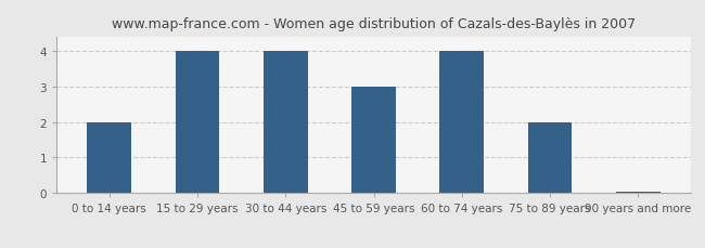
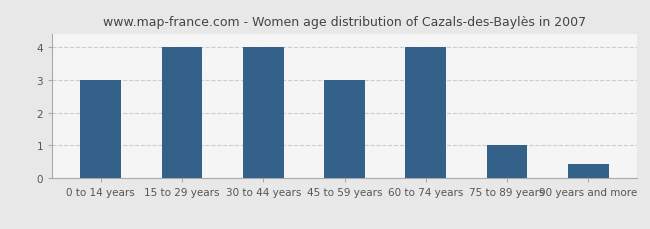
0 to 14 years: 2.00 -> 3.00
75 to 89 years: 2.00 -> 1.00
90 years and more: 0.05 -> 0.45
